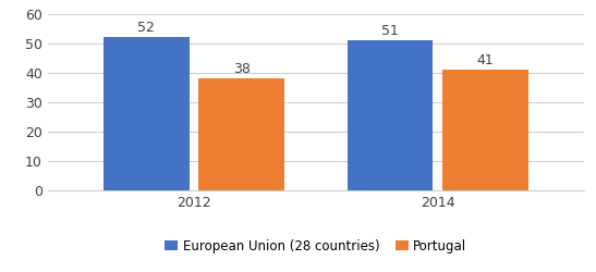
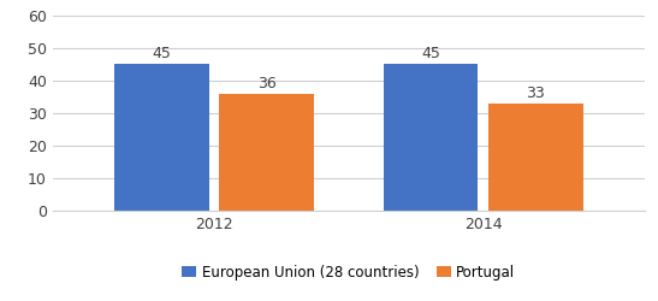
European Union (28 countries)/2012: 52 -> 45
Portugal/2012: 38 -> 36
European Union (28 countries)/2014: 51 -> 45
Portugal/2014: 41 -> 33
